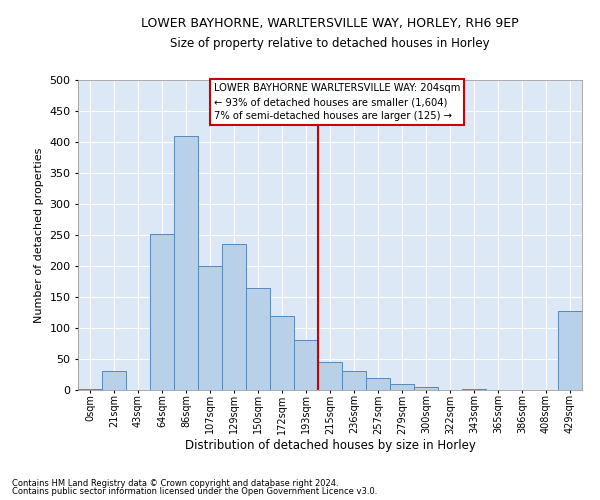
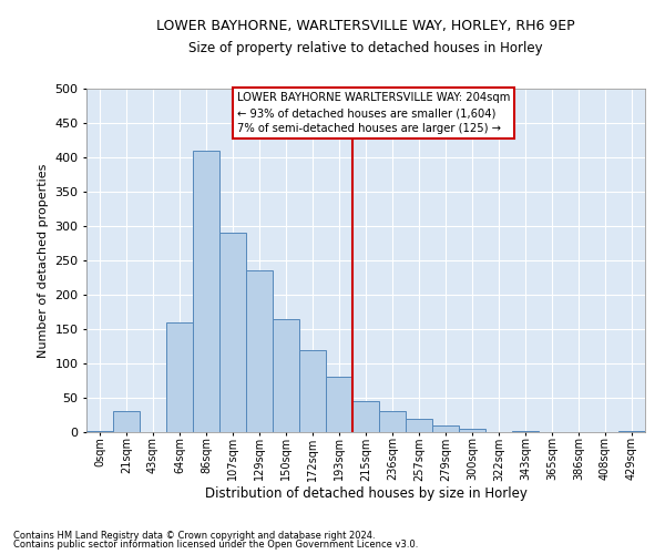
64sqm: 252 -> 160
107sqm: 200 -> 290
429sqm: 128 -> 2
